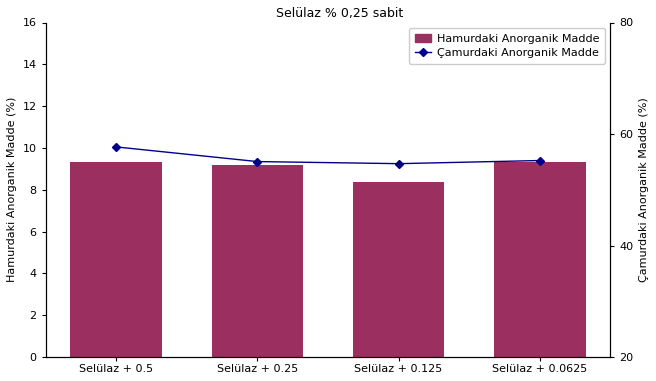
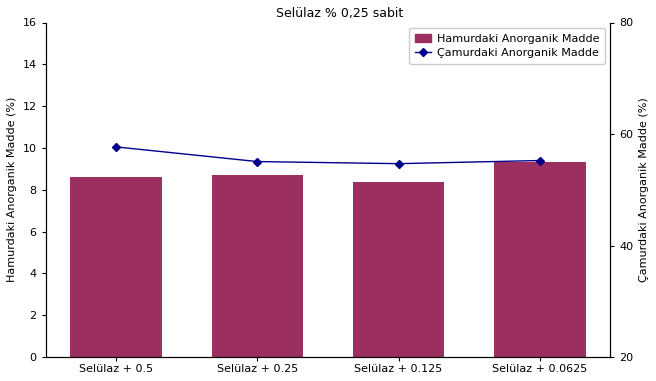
Hamurdaki Anorganik Madde/Selülaz + 0.5: 9.35 -> 8.60
Hamurdaki Anorganik Madde/Selülaz + 0.25: 9.20 -> 8.70
